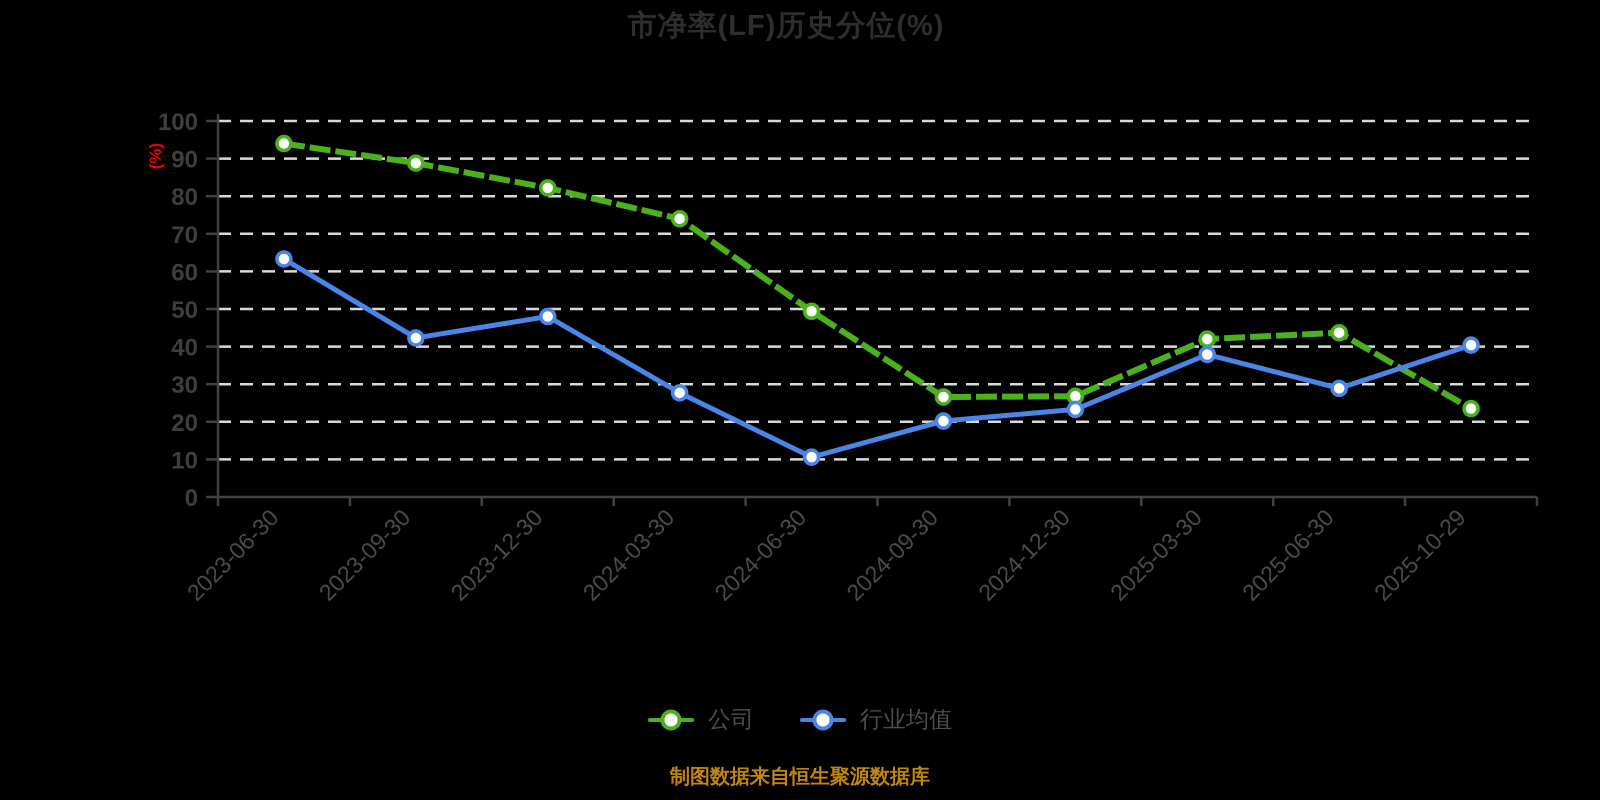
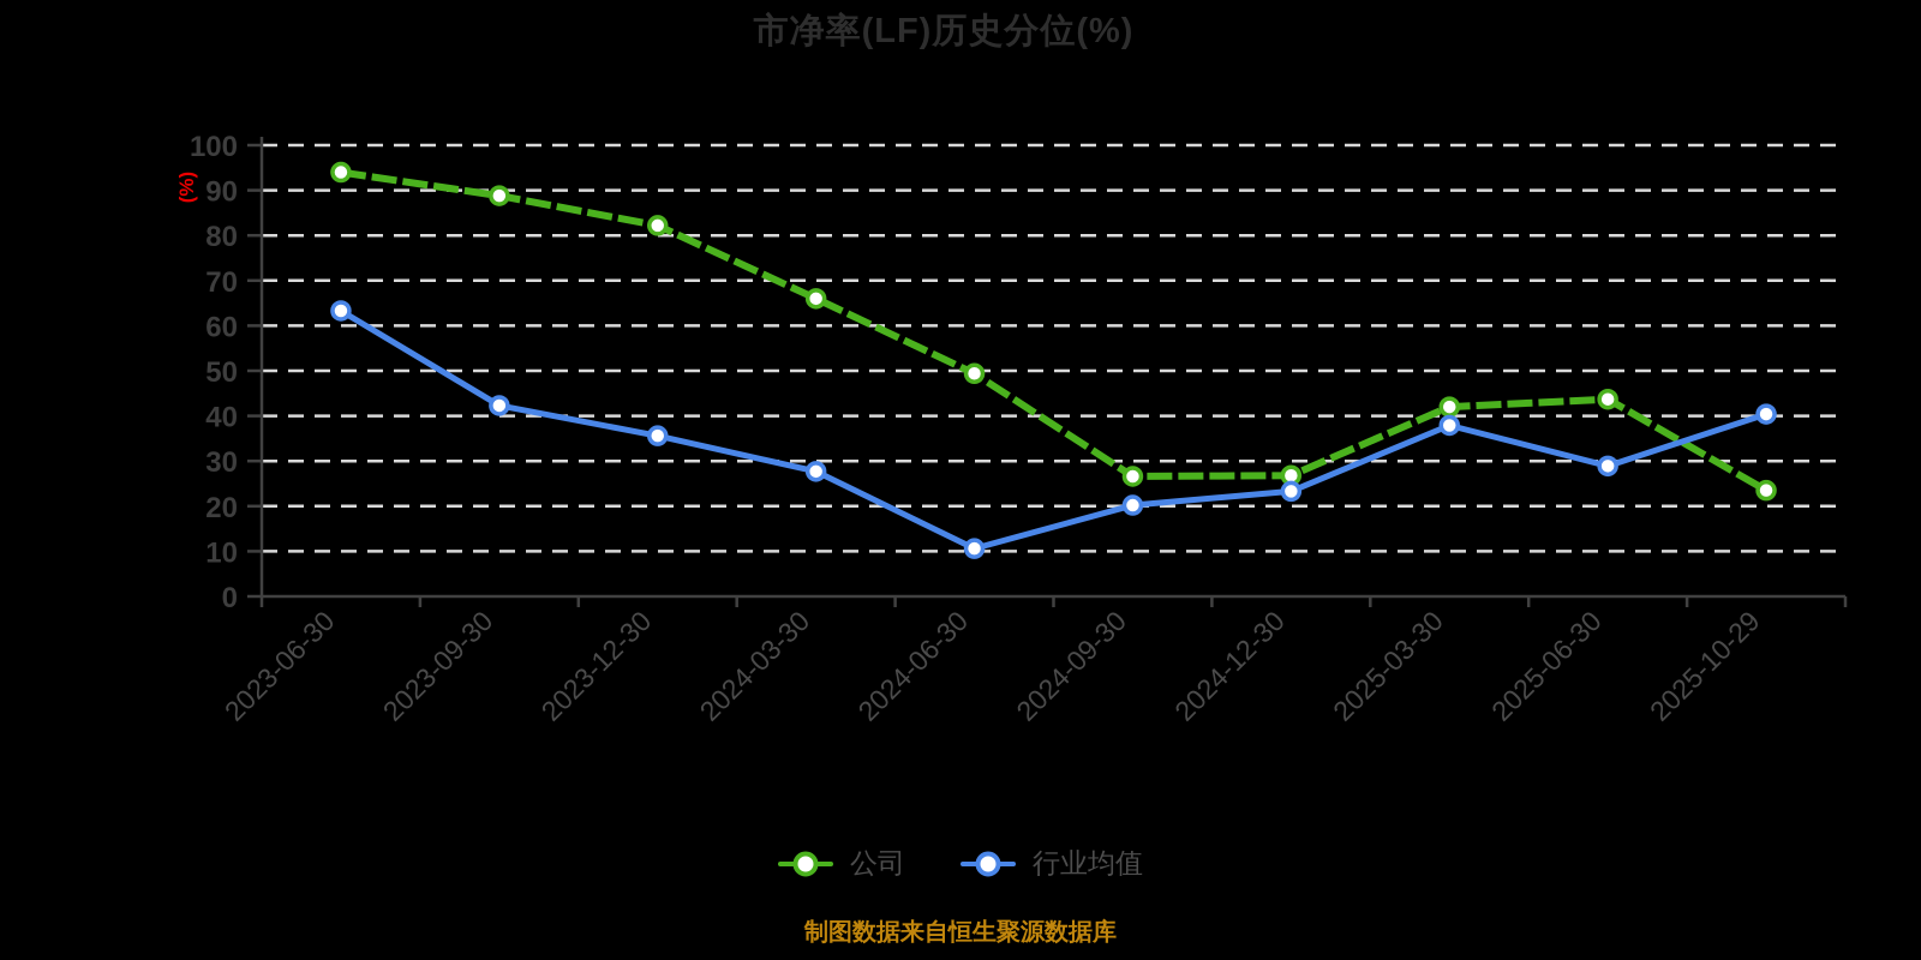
行业均值/2023-12-30: 48 -> 36
公司/2024-03-30: 74 -> 66
